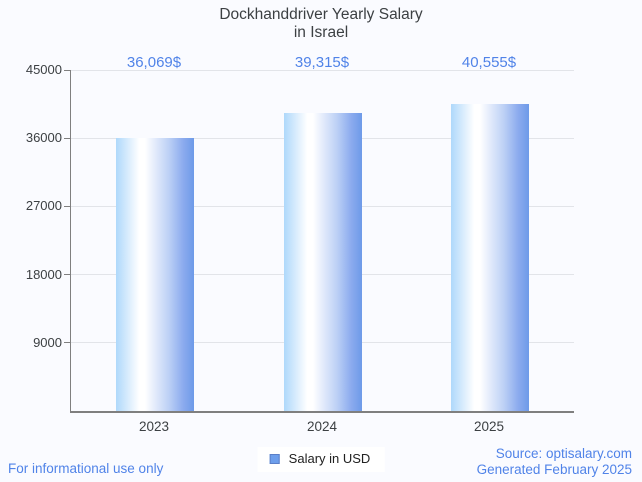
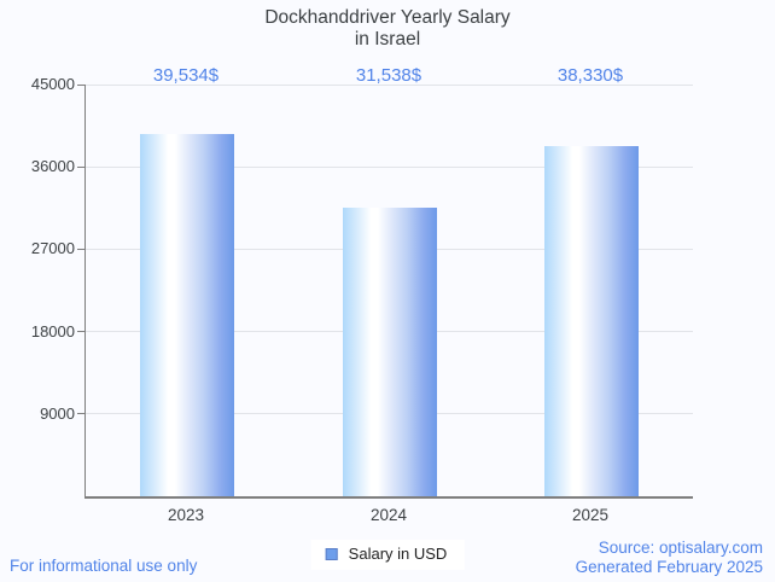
2023: 36,069 -> 39,534
2024: 39,315 -> 31,538
2025: 40,555 -> 38,330
